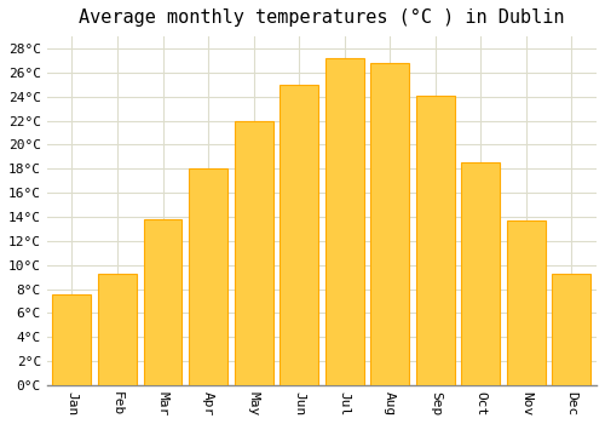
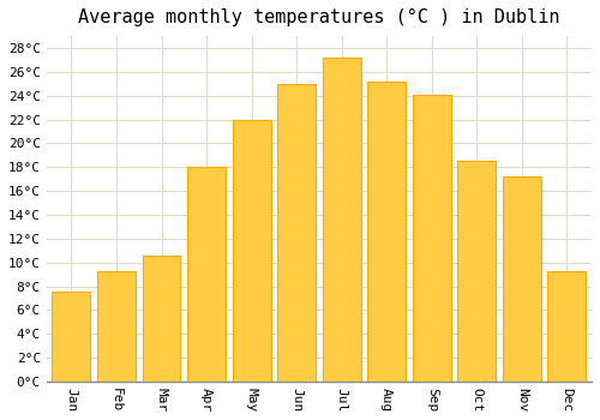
Mar: 13.8°C -> 10.6°C
Aug: 26.8°C -> 25.2°C
Nov: 13.7°C -> 17.2°C
